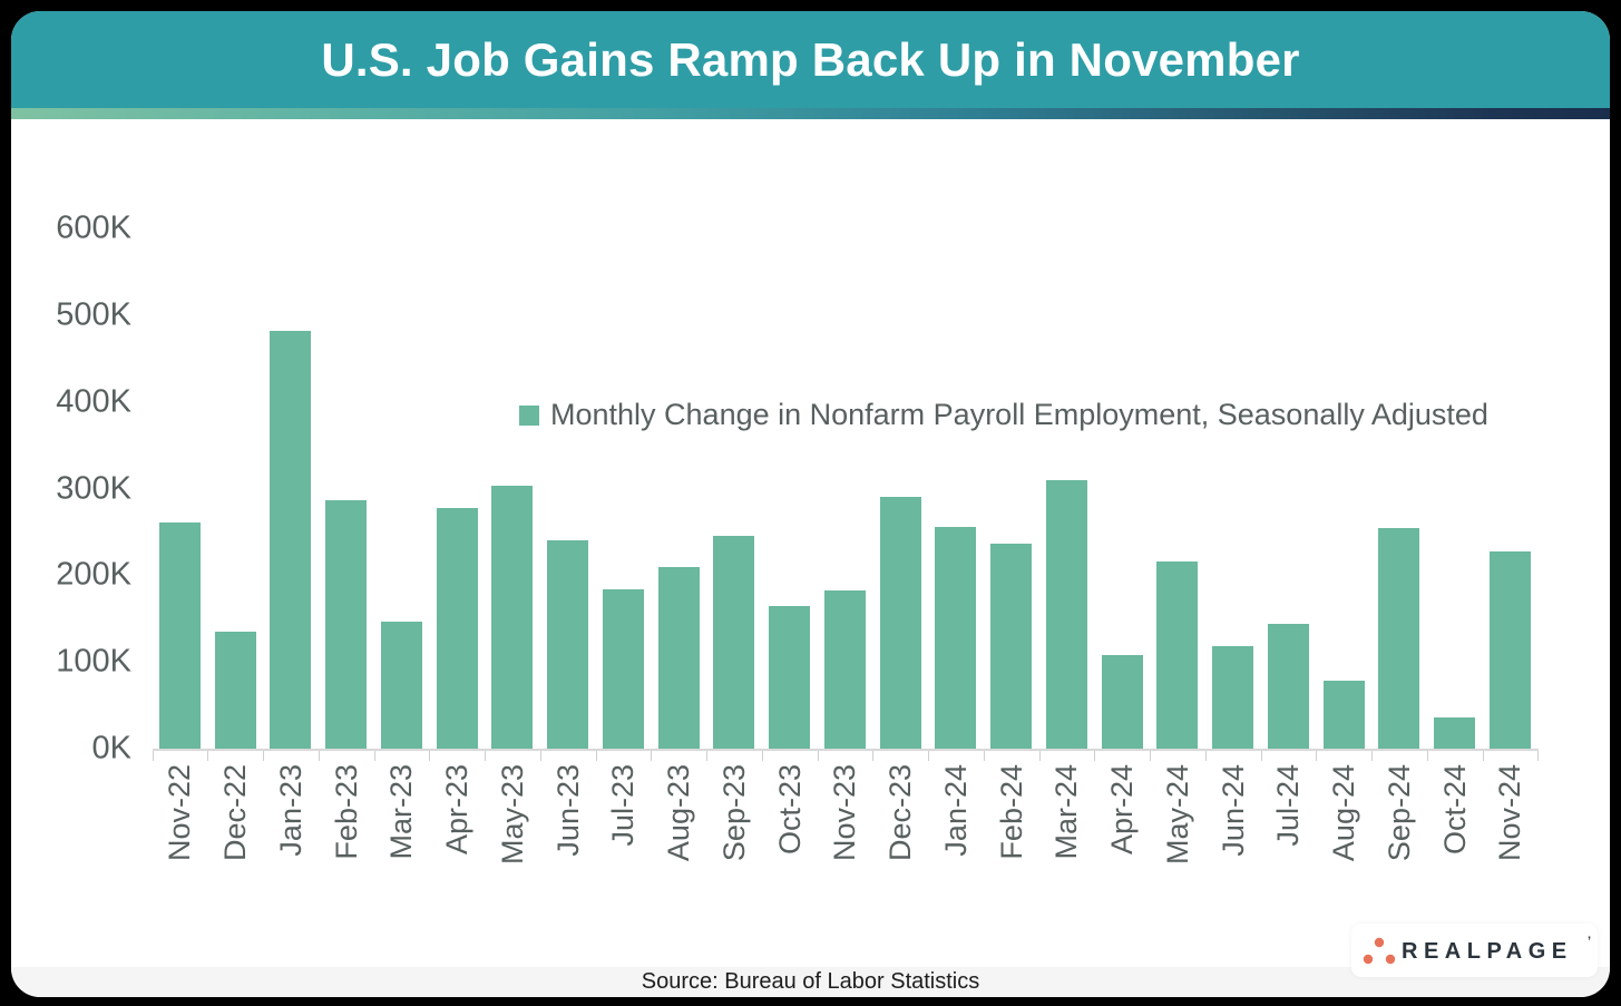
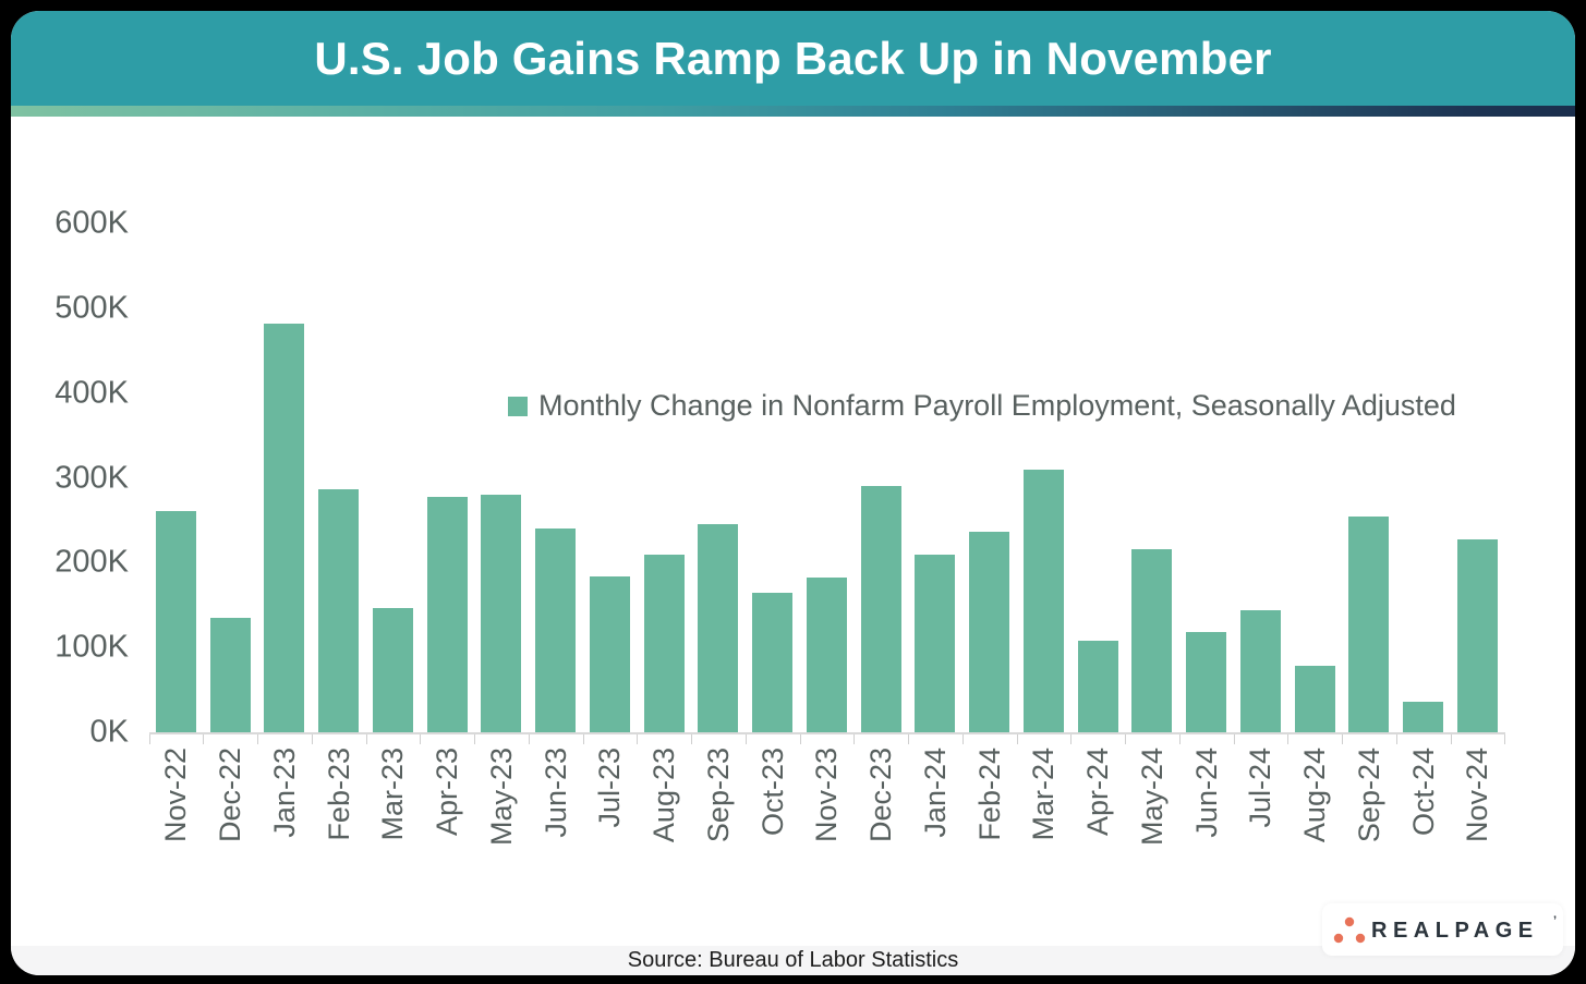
May-23: 300K -> 280K
Jan-24: 260K -> 210K
